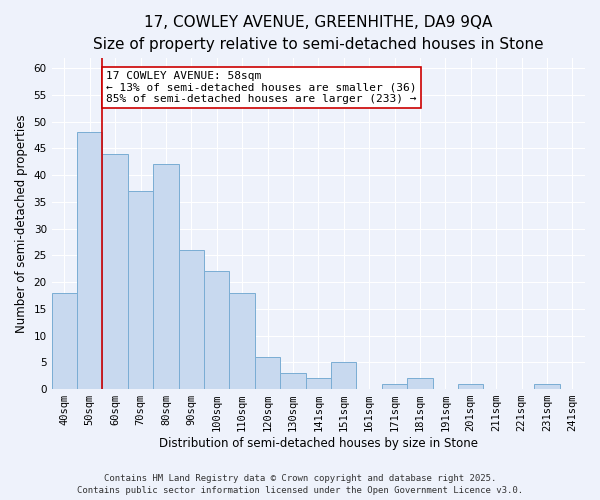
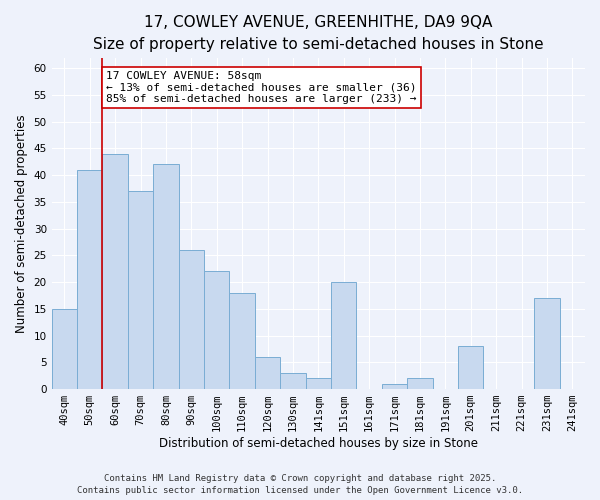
40sqm: 18 -> 15
50sqm: 48 -> 41
151sqm: 5 -> 20
201sqm: 1 -> 8
231sqm: 1 -> 17
